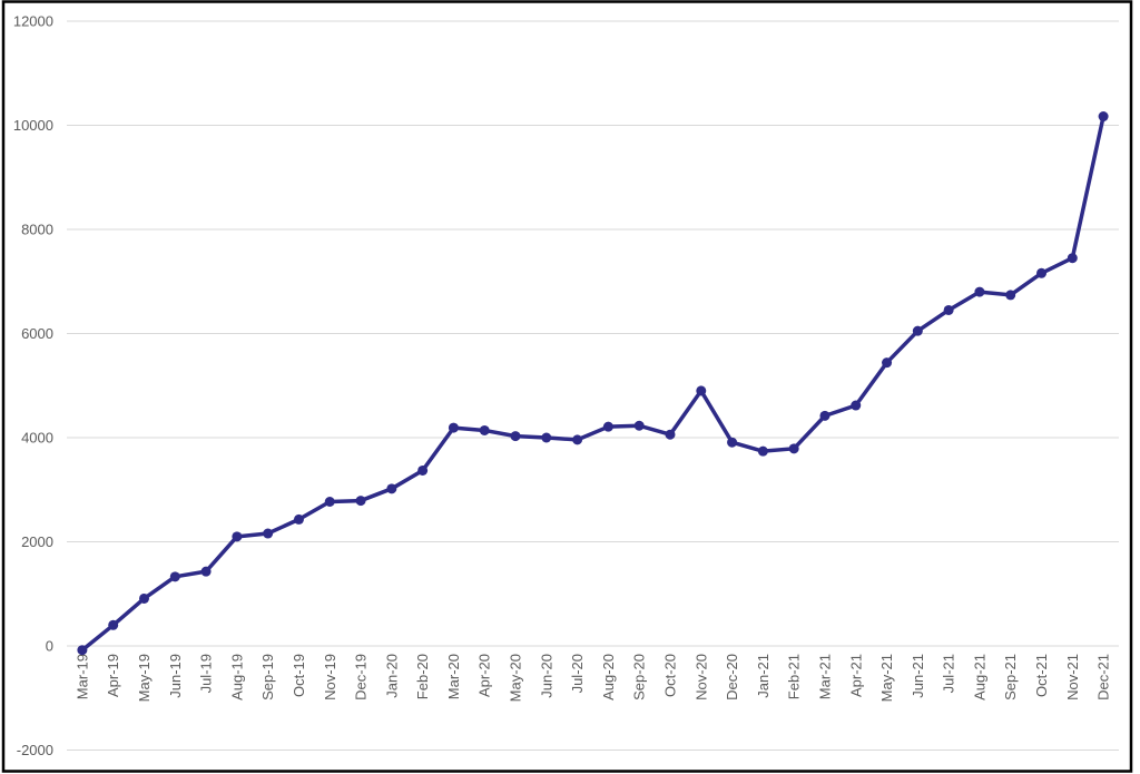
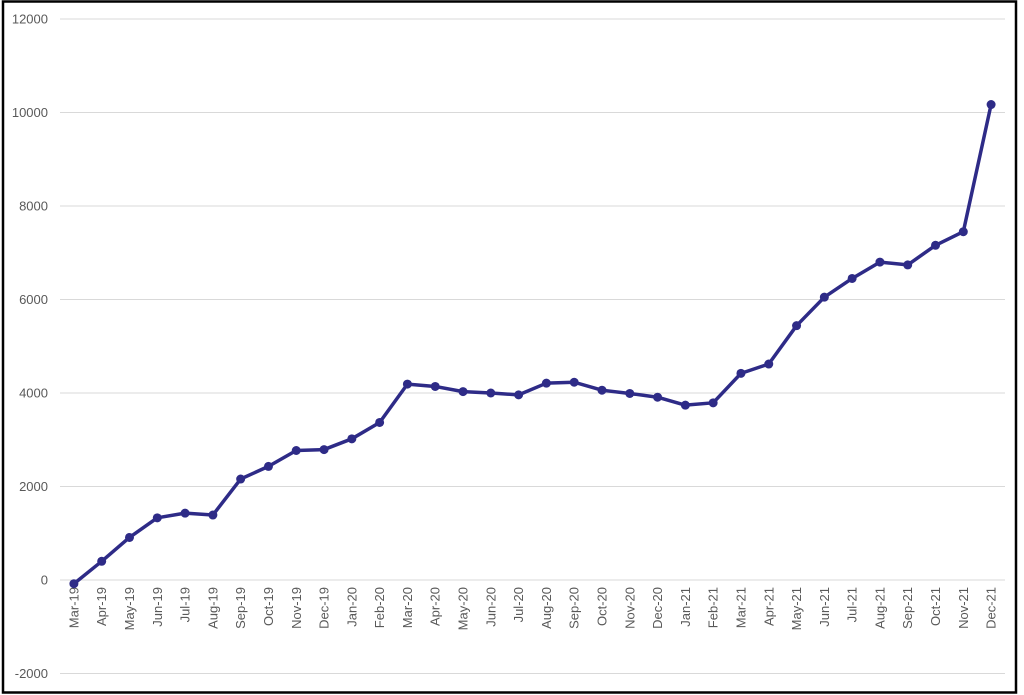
Aug-19: 2100 -> 1400
Nov-20: 4900 -> 4000
